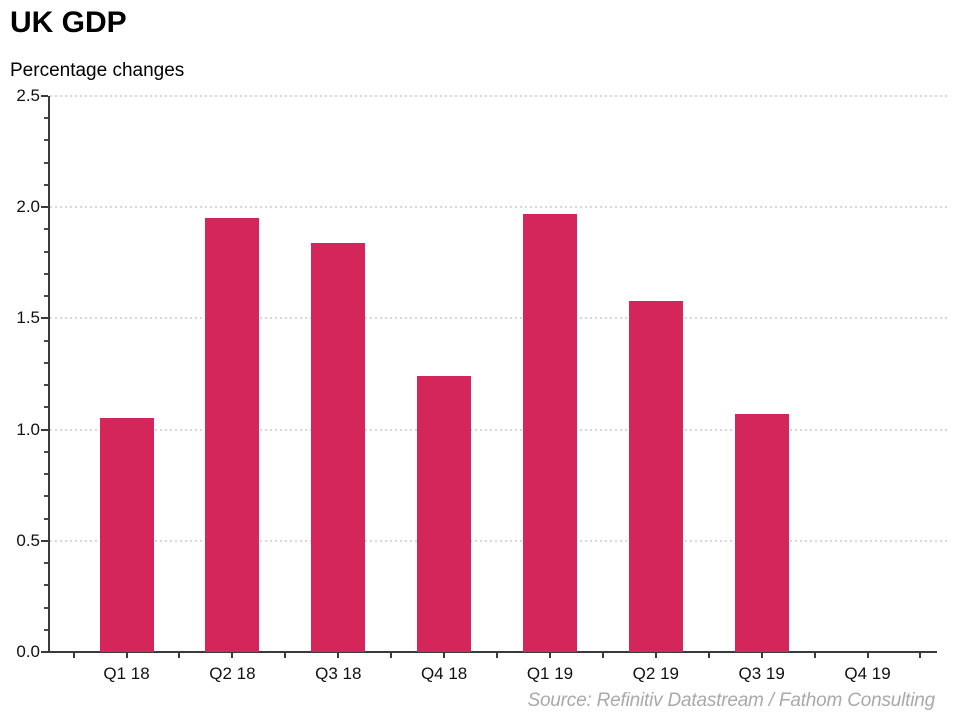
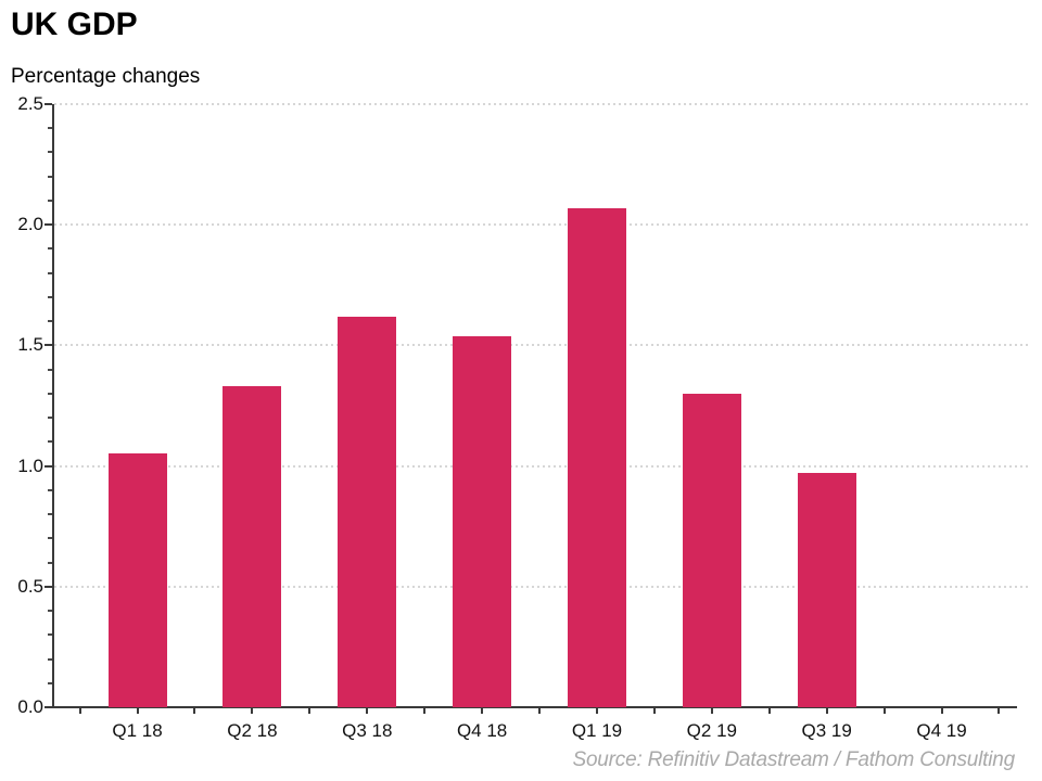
Q2 18: 1.95 -> 1.33
Q3 18: 1.84 -> 1.62
Q4 18: 1.24 -> 1.54
Q1 19: 1.97 -> 2.07
Q2 19: 1.58 -> 1.30
Q3 19: 1.07 -> 0.97
